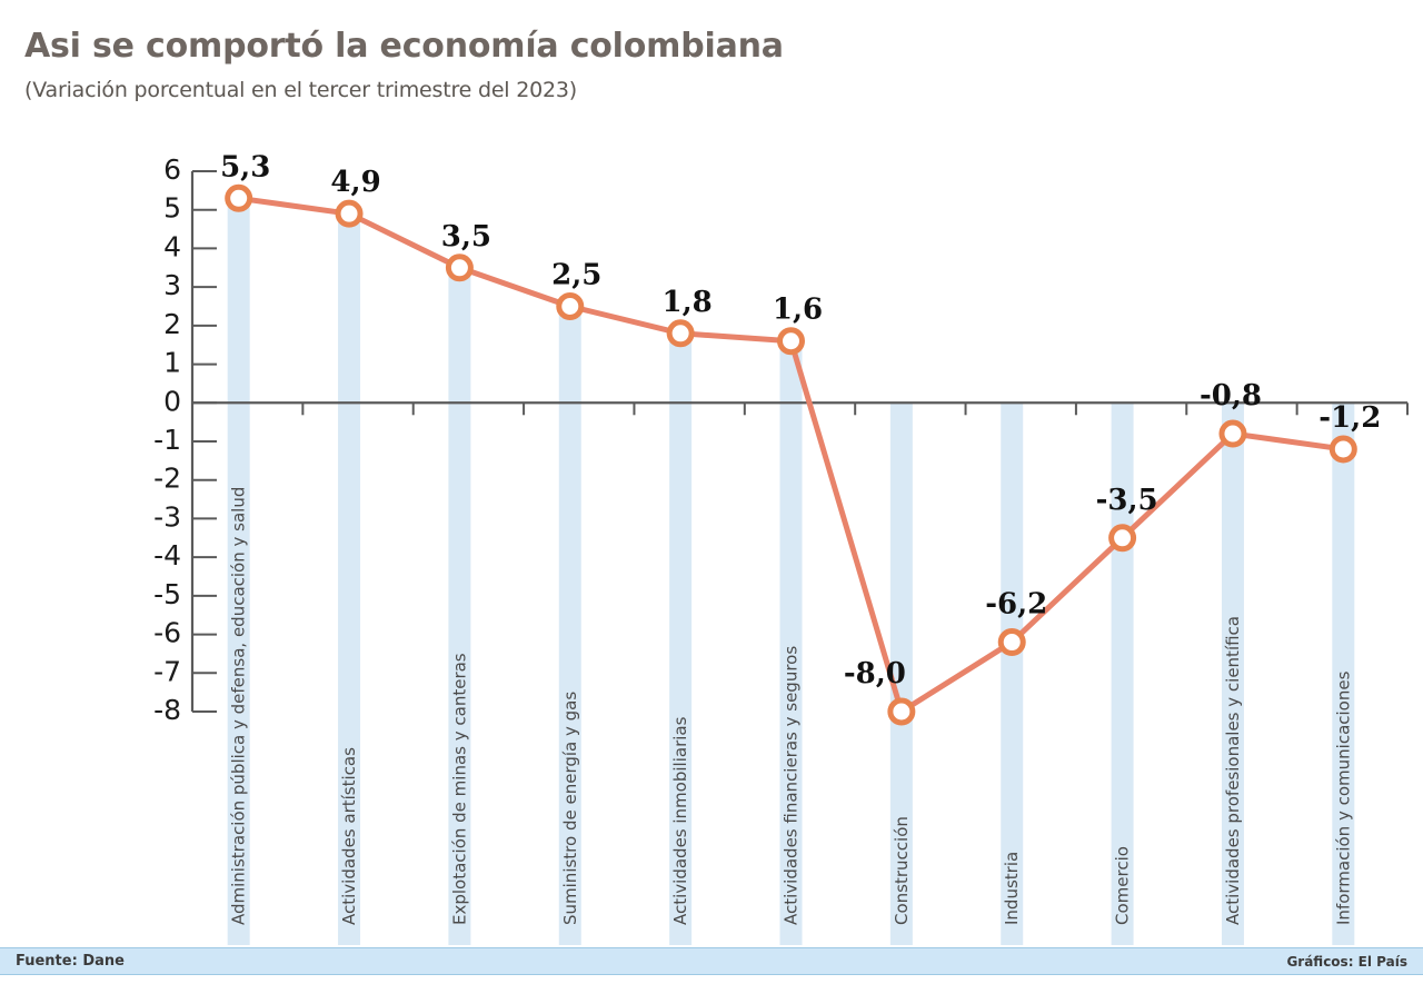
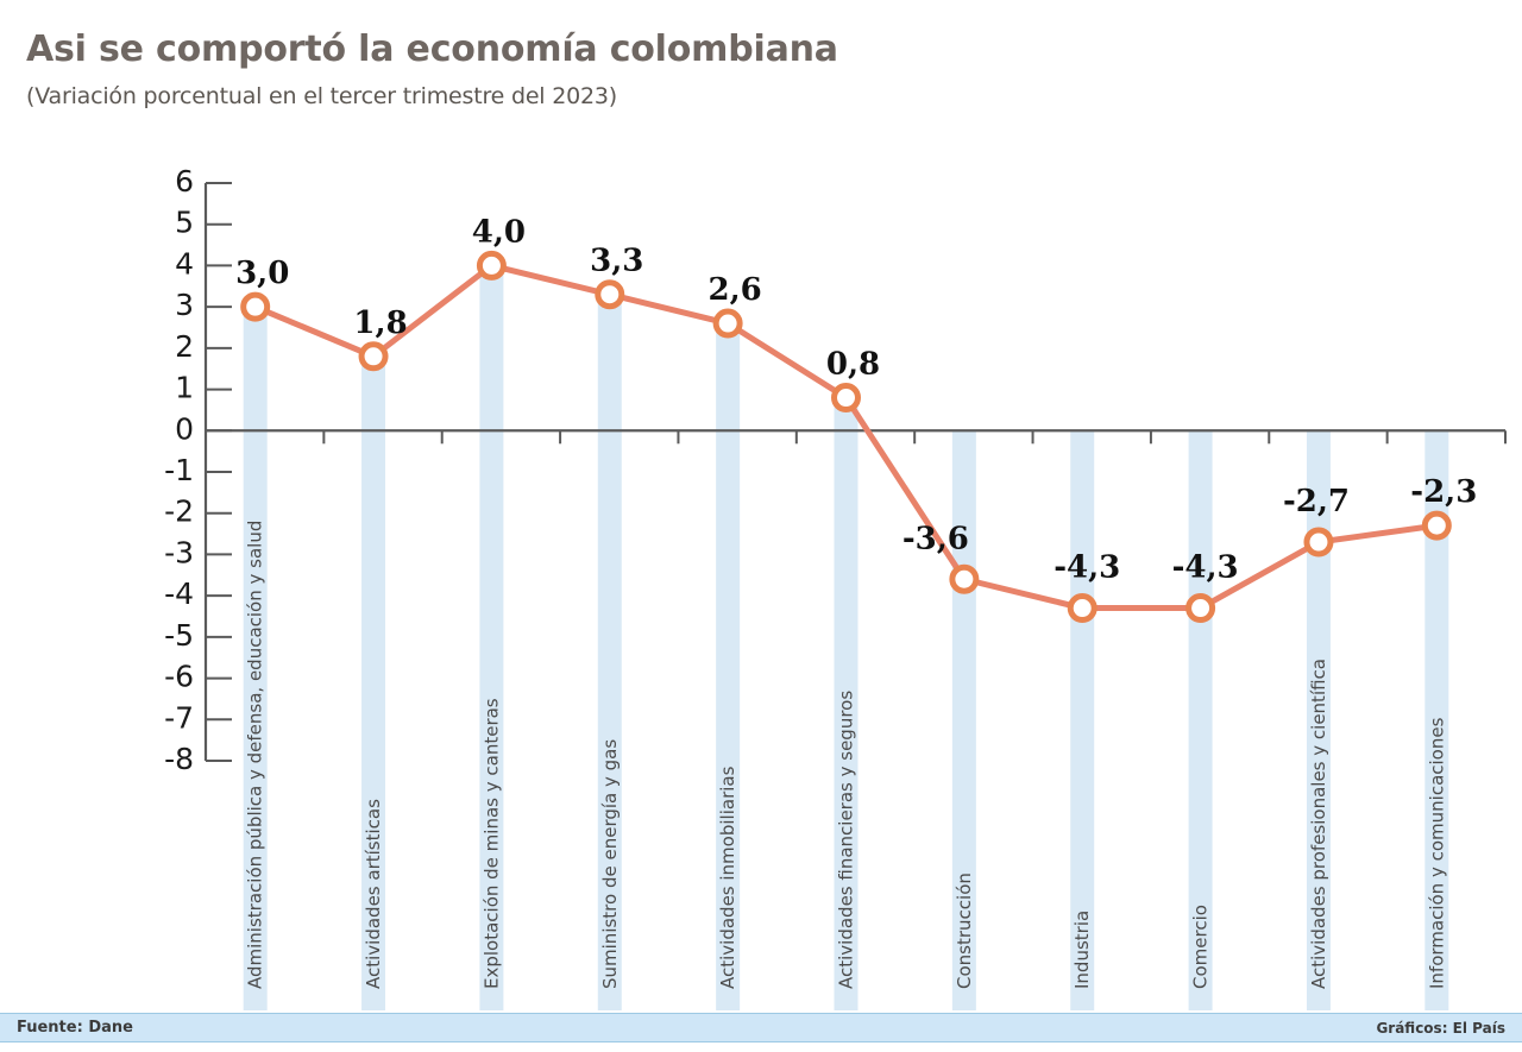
Administración pública y defensa, educación y salud: 5,3 -> 3,0
Actividades artísticas: 4,9 -> 1,8
Explotación de minas y canteras: 3,5 -> 4,0
Suministro de energía y gas: 2,5 -> 3,3
Actividades inmobiliarias: 1,8 -> 2,6
Actividades financieras y seguros: 1,6 -> 0,8
Construcción: -8,0 -> -3,6
Industria: -6,2 -> -4,3
Comercio: -3,5 -> -4,3
Actividades profesionales y científica: -0,8 -> -2,7
Información y comunicaciones: -1,2 -> -2,3
